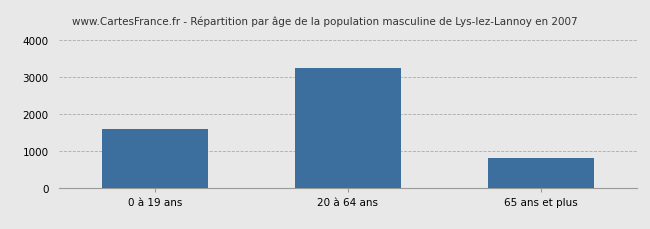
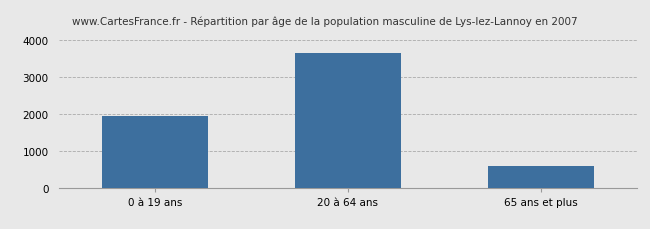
0 à 19 ans: 1600 -> 1950
20 à 64 ans: 3250 -> 3650
65 ans et plus: 800 -> 600
